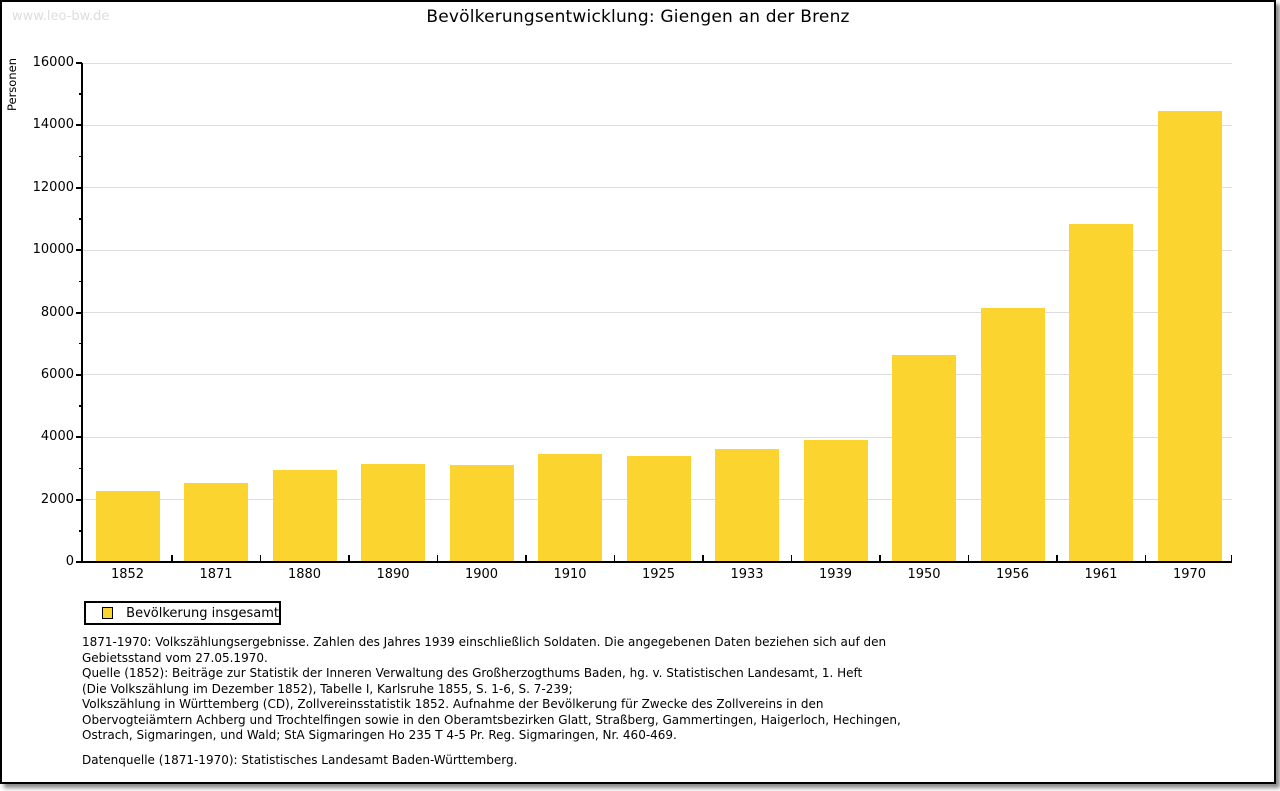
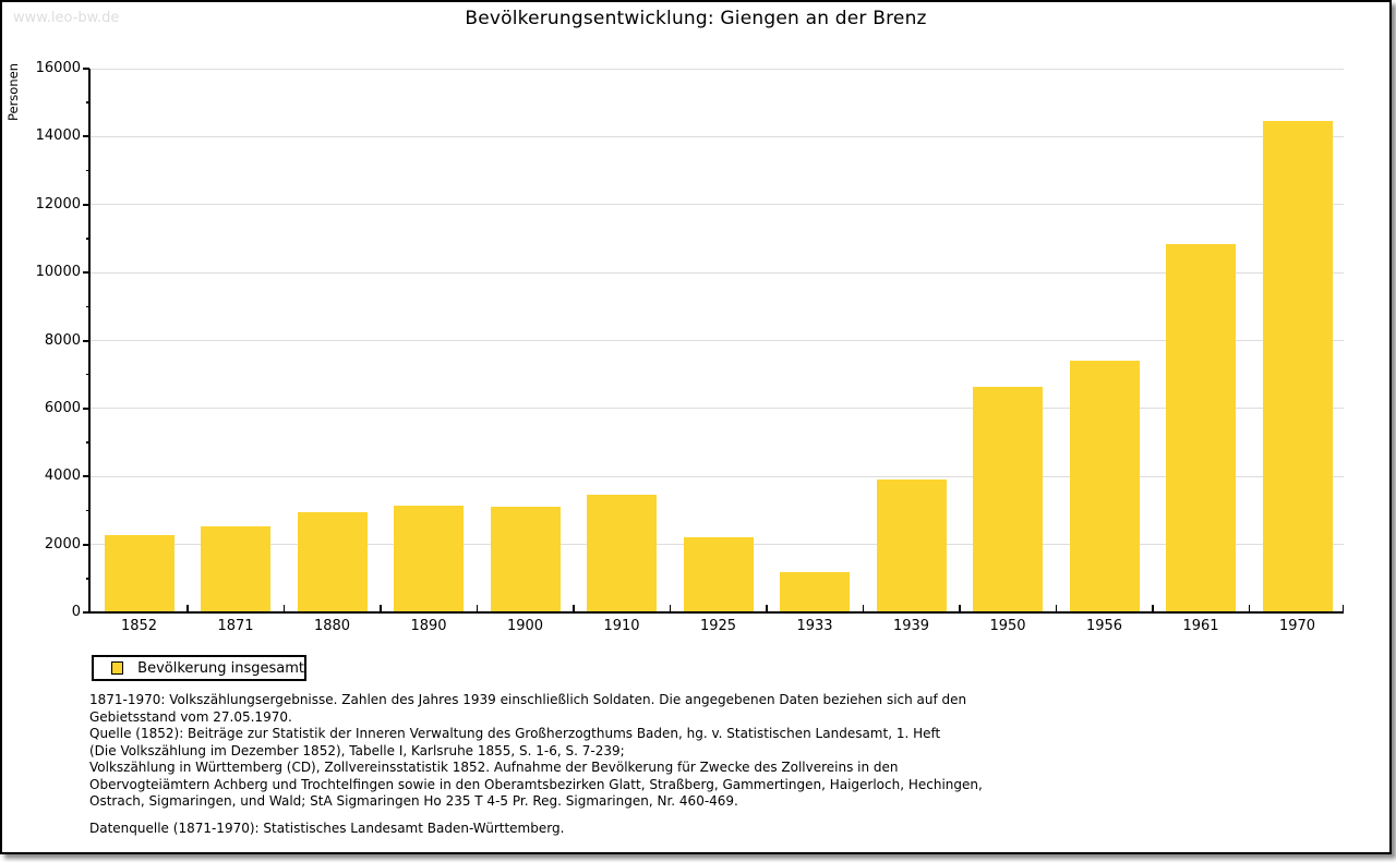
1925: 3400 -> 2200
1933: 3600 -> 1200
1956: 8100 -> 7400
